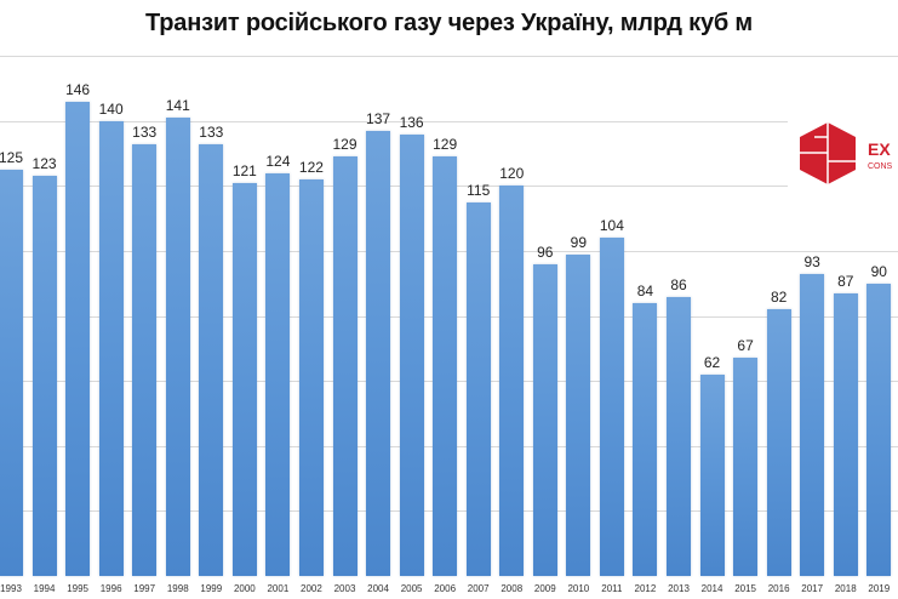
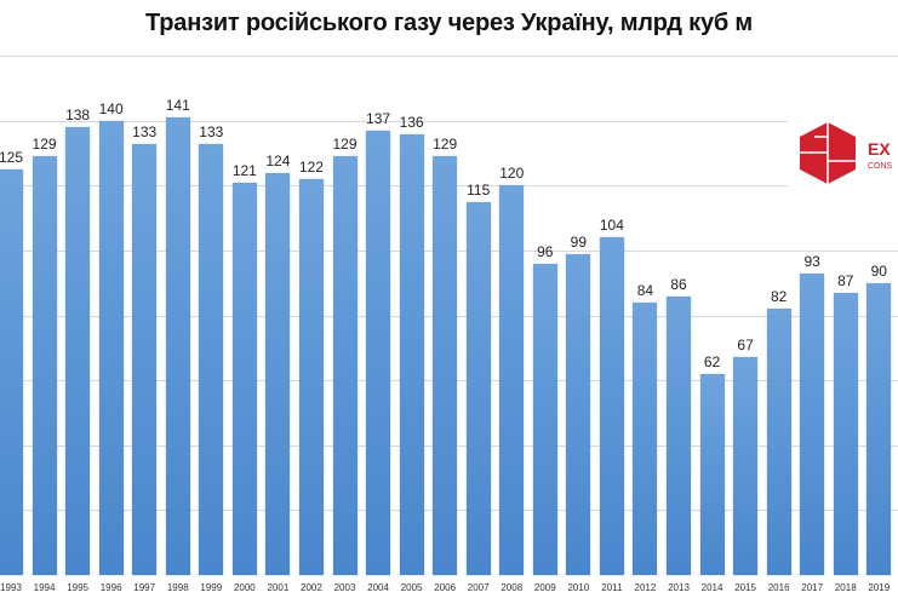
1994: 123 -> 129
1995: 146 -> 138
